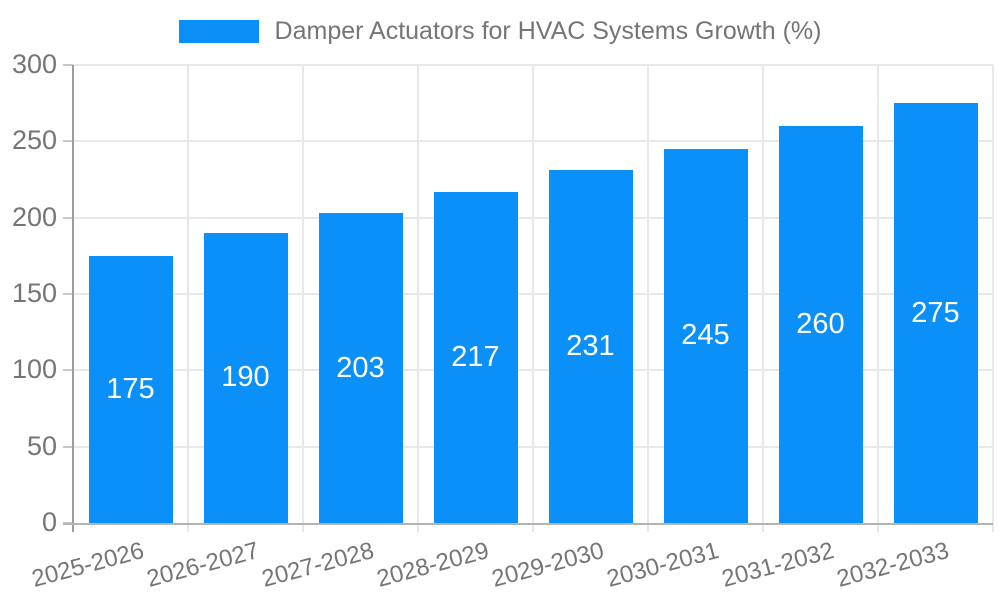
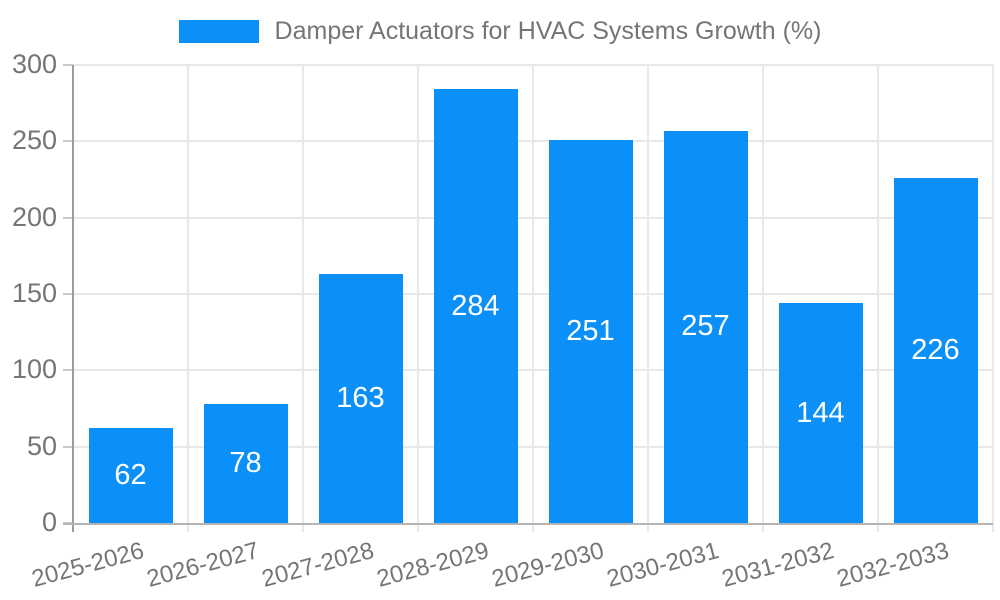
2025-2026: 175 -> 62
2026-2027: 190 -> 78
2027-2028: 203 -> 163
2028-2029: 217 -> 284
2029-2030: 231 -> 251
2030-2031: 245 -> 257
2031-2032: 260 -> 144
2032-2033: 275 -> 226
